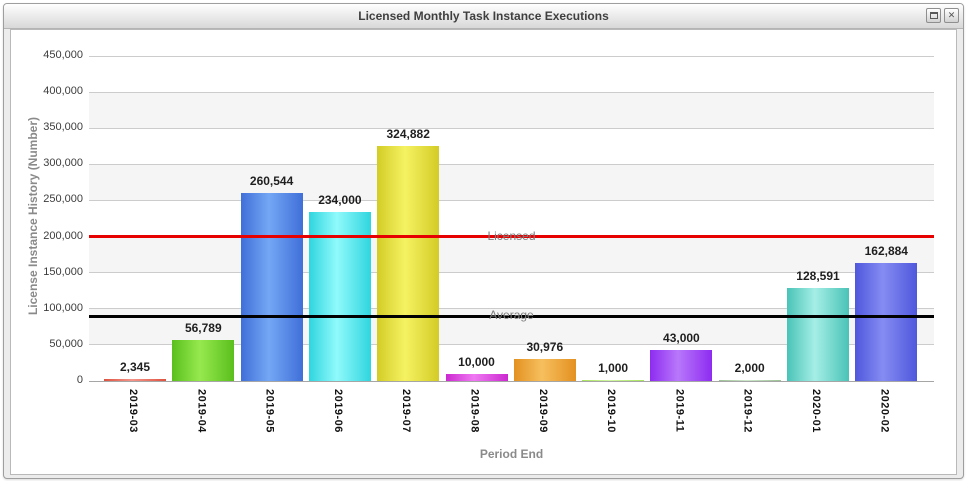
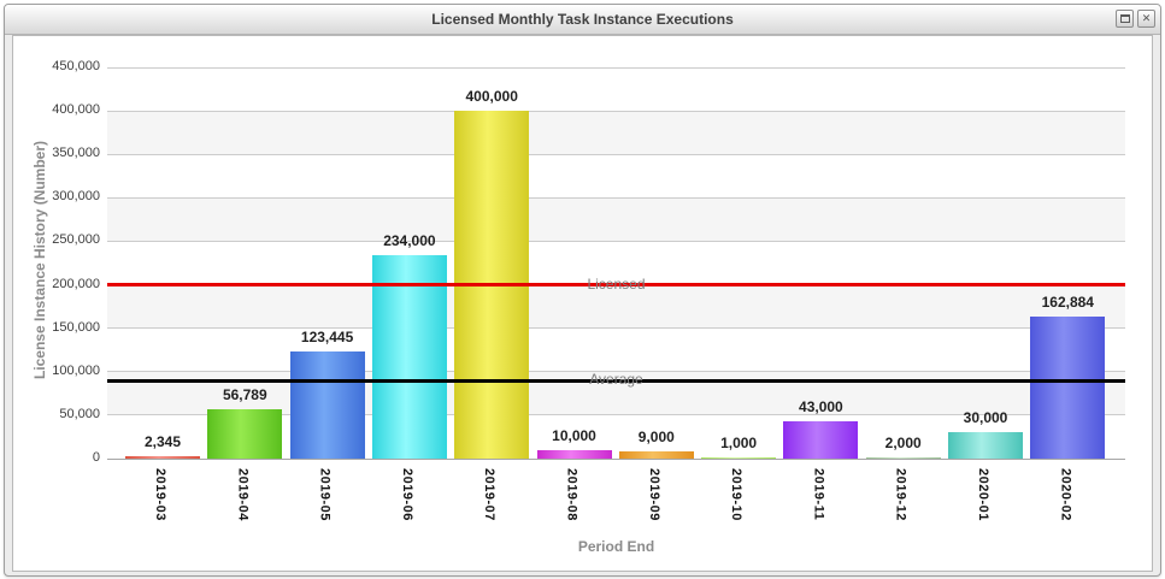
2019-05: 260,544 -> 123,445
2019-07: 324,882 -> 400,000
2019-09: 30,976 -> 9,000
2020-01: 128,591 -> 30,000
